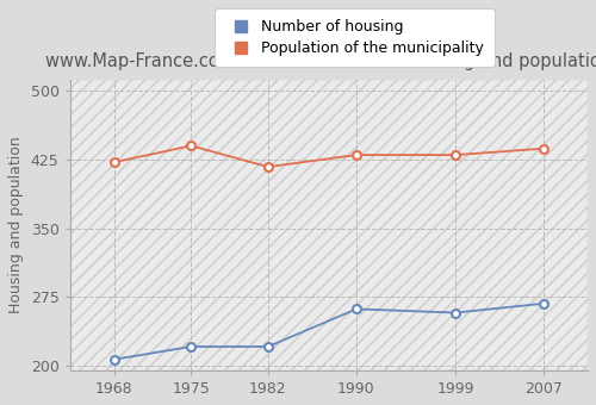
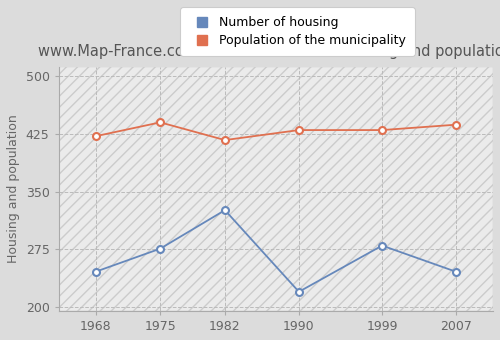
Number of housing/1968: 207 -> 246
Number of housing/1975: 221 -> 276
Number of housing/1982: 221 -> 326
Number of housing/1990: 262 -> 220
Number of housing/1999: 258 -> 280
Number of housing/2007: 268 -> 246
